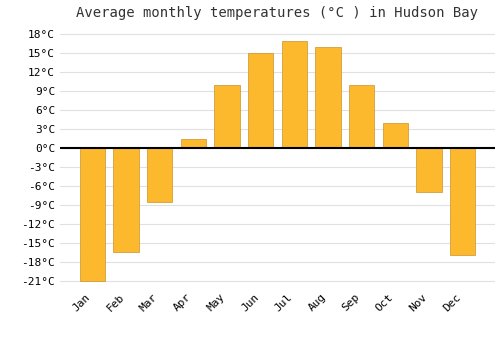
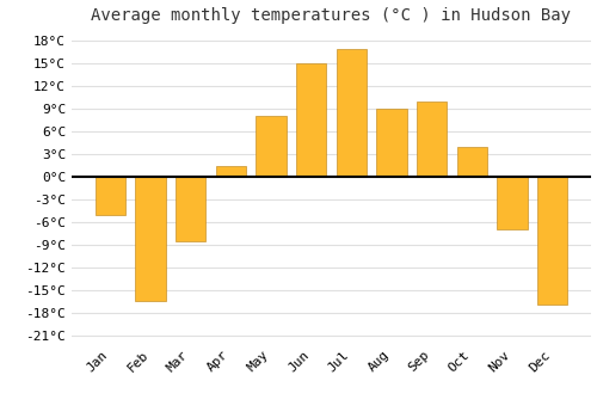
Jan: -21.0°C -> -5.0°C
May: 10.0°C -> 8.0°C
Aug: 16.0°C -> 9.0°C
